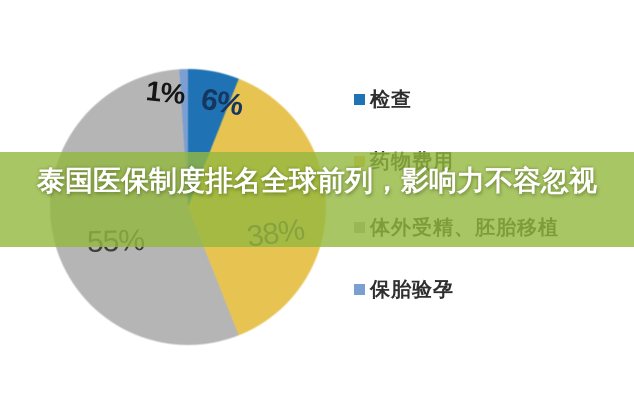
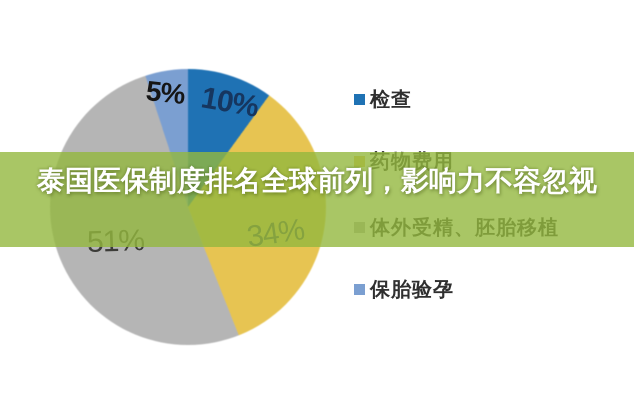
检查: 6% -> 10%
药物费用: 38% -> 34%
体外受精、胚胎移植: 55% -> 51%
保胎验孕: 1% -> 5%
